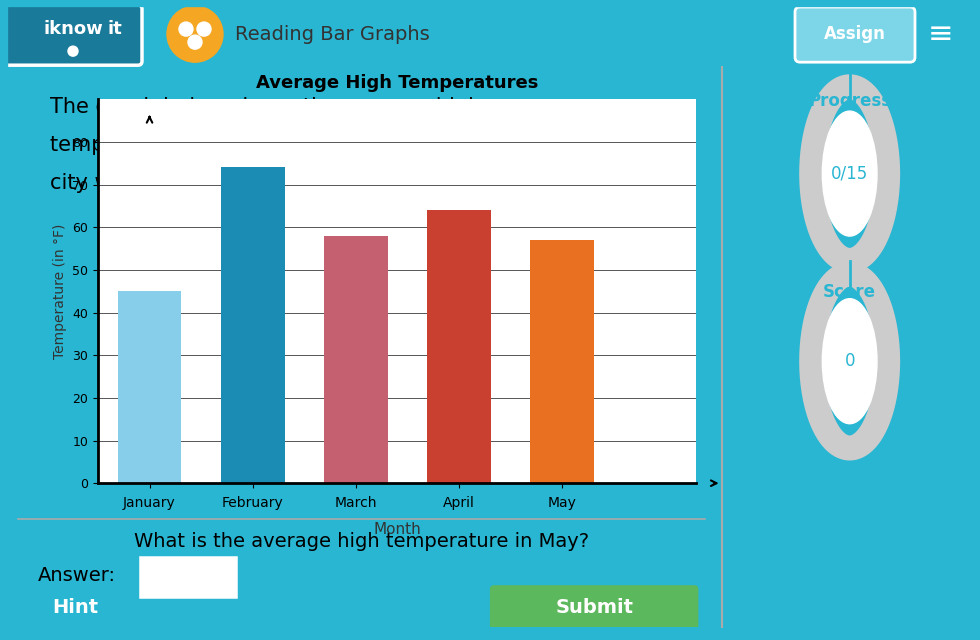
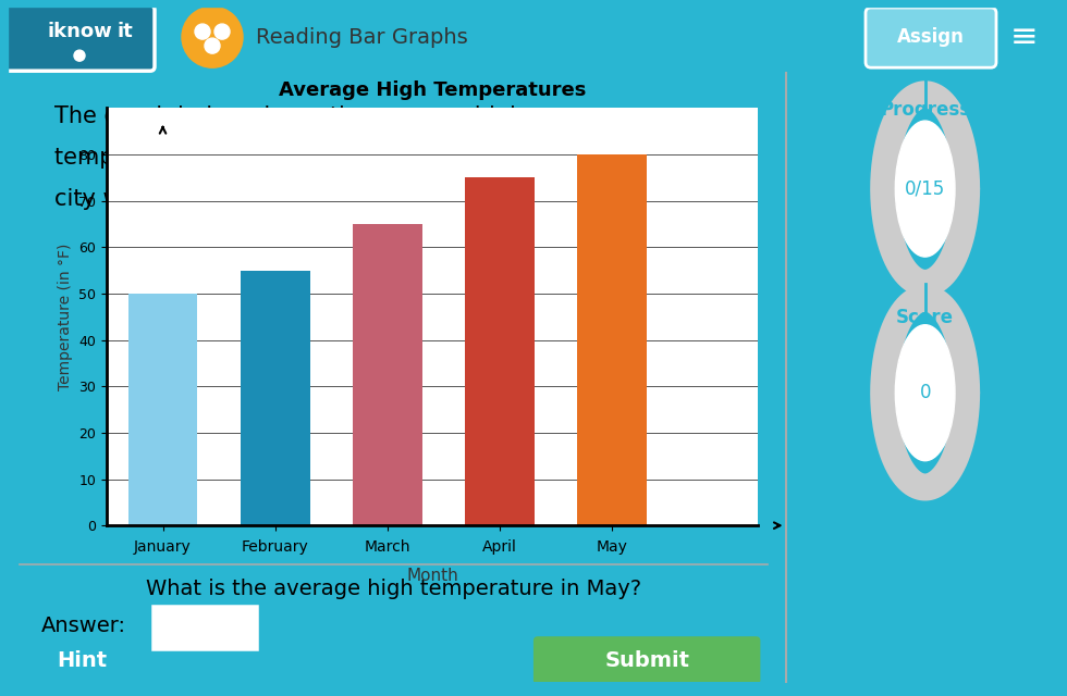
Average High Temperatures/January: 45 -> 50
Average High Temperatures/February: 74 -> 55
Average High Temperatures/March: 58 -> 65
Average High Temperatures/April: 64 -> 75
Average High Temperatures/May: 57 -> 80
